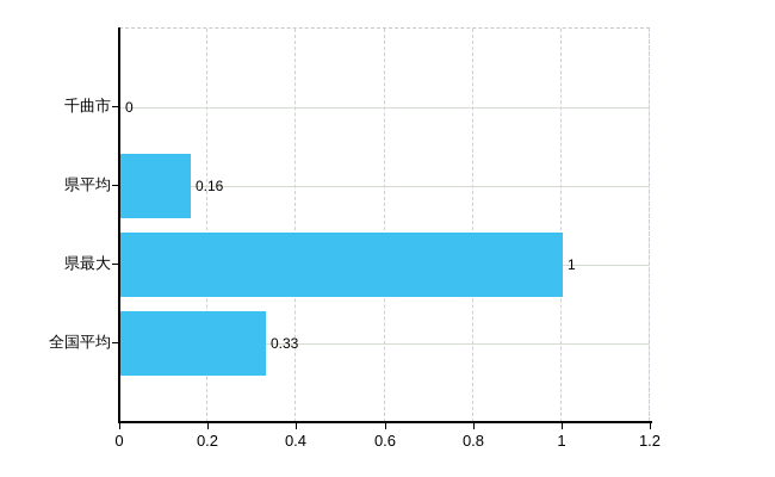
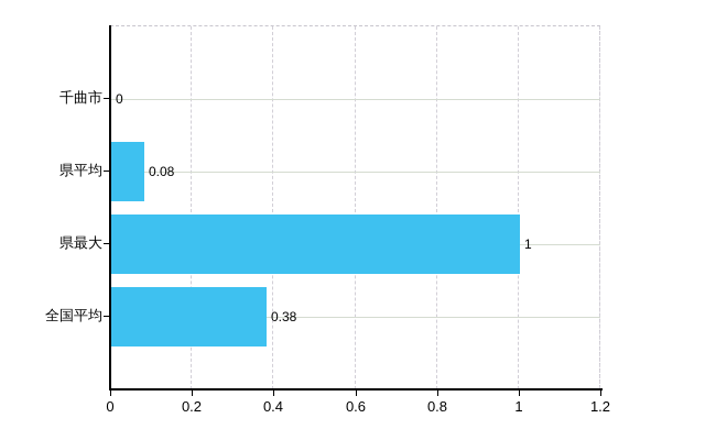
県平均: 0.16 -> 0.08
全国平均: 0.33 -> 0.38
